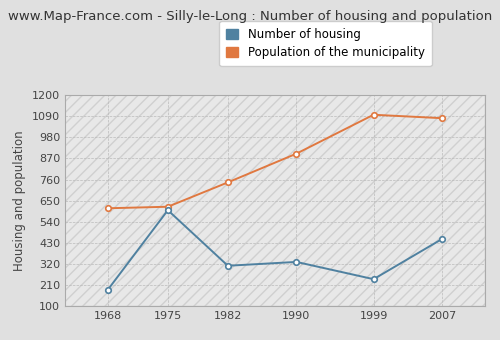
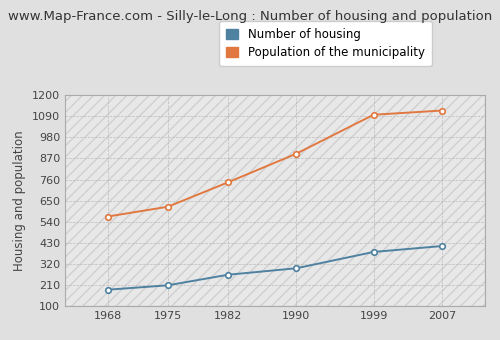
Population of the municipality/1968: 610 -> 570
Number of housing/1975: 600 -> 210
Number of housing/1982: 310 -> 260
Number of housing/1990: 330 -> 300
Number of housing/1999: 240 -> 380
Number of housing/2007: 450 -> 410
Population of the municipality/2007: 1080 -> 1120
